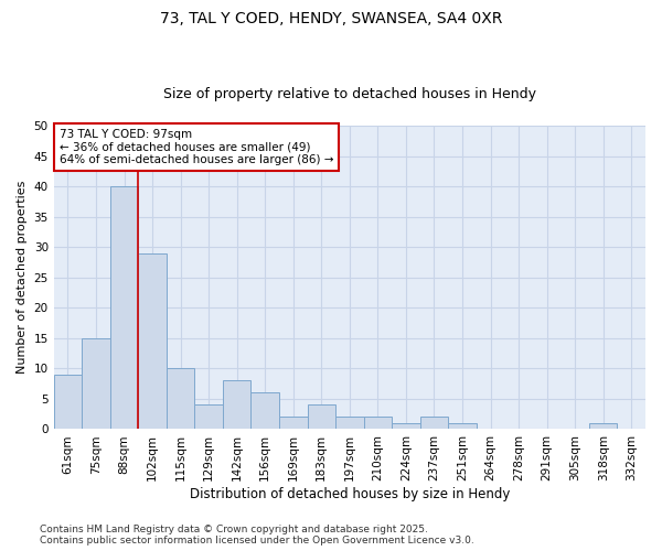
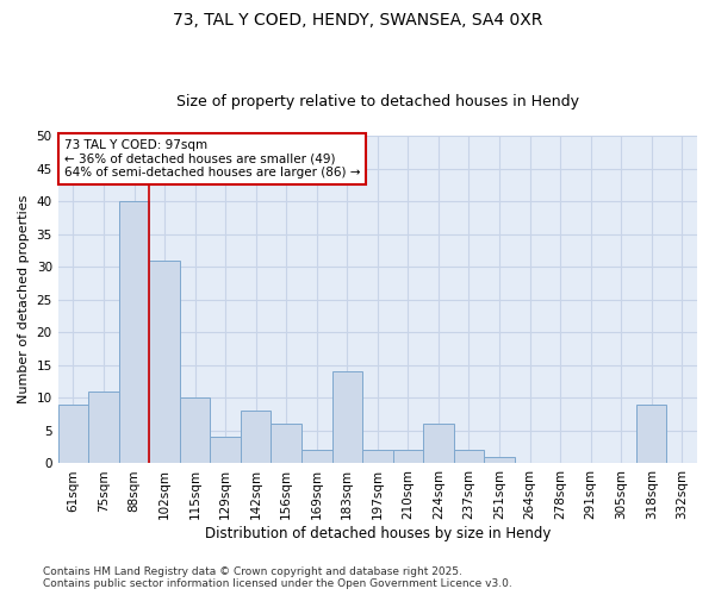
75sqm: 15 -> 11
102sqm: 29 -> 31
183sqm: 4 -> 14
224sqm: 1 -> 6
318sqm: 1 -> 9
